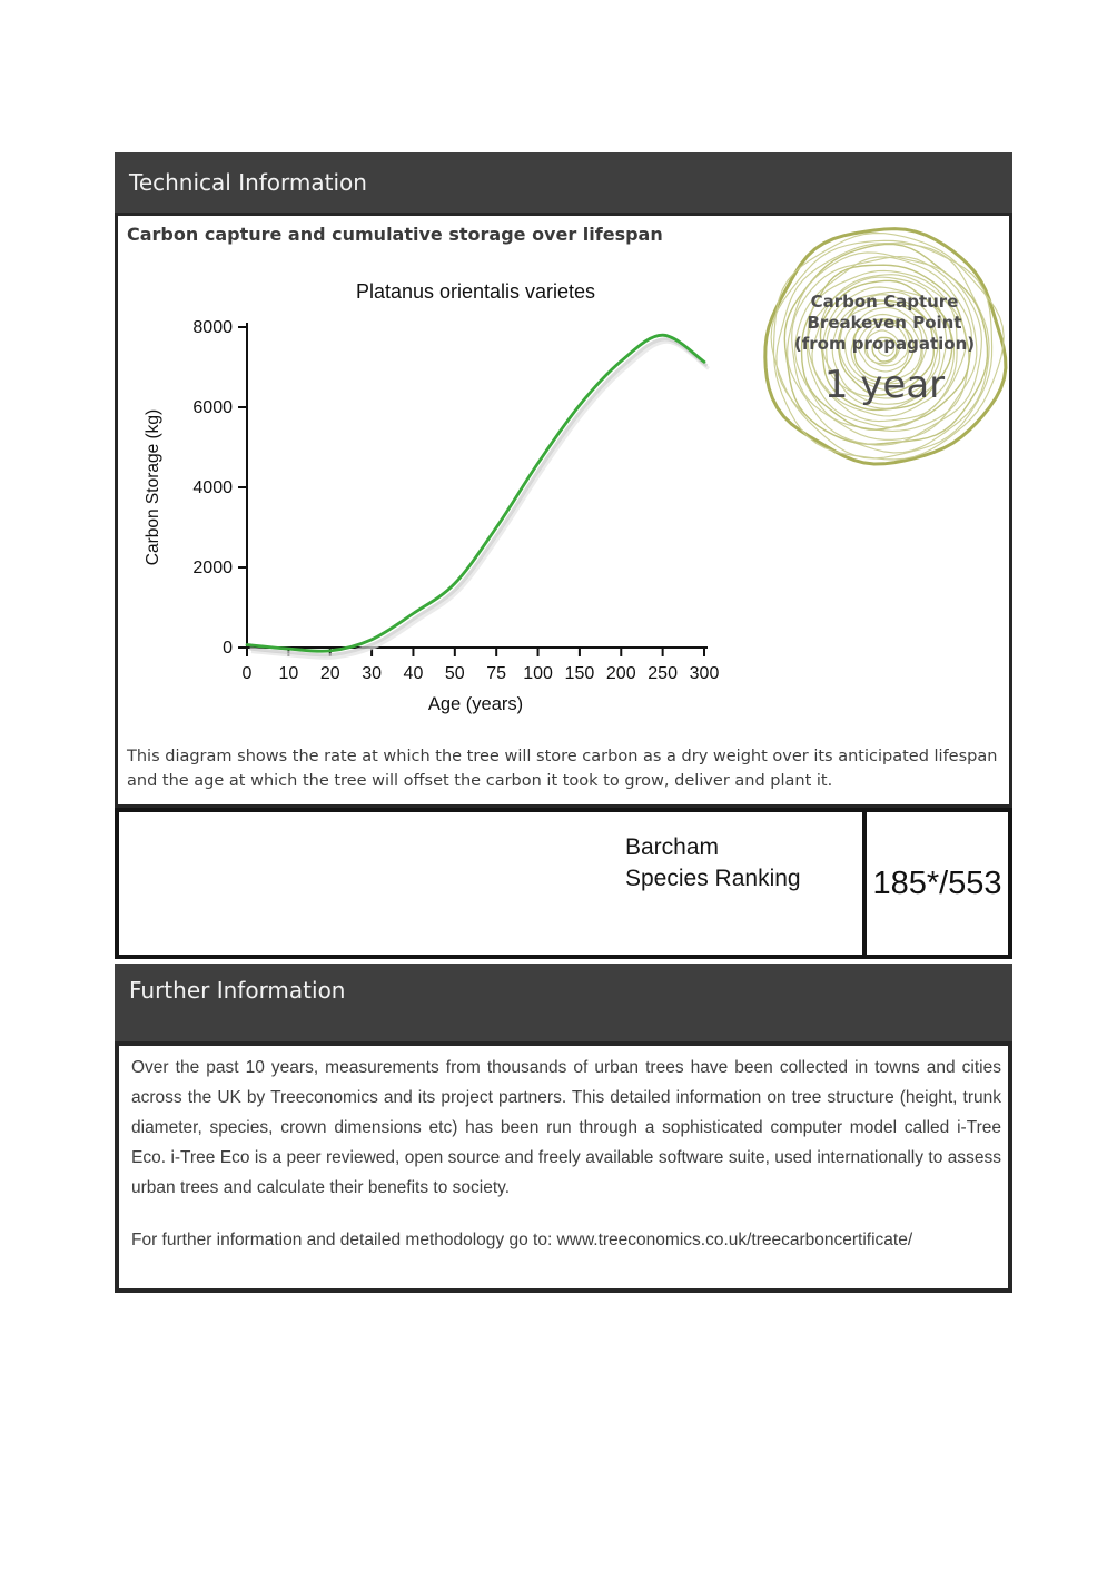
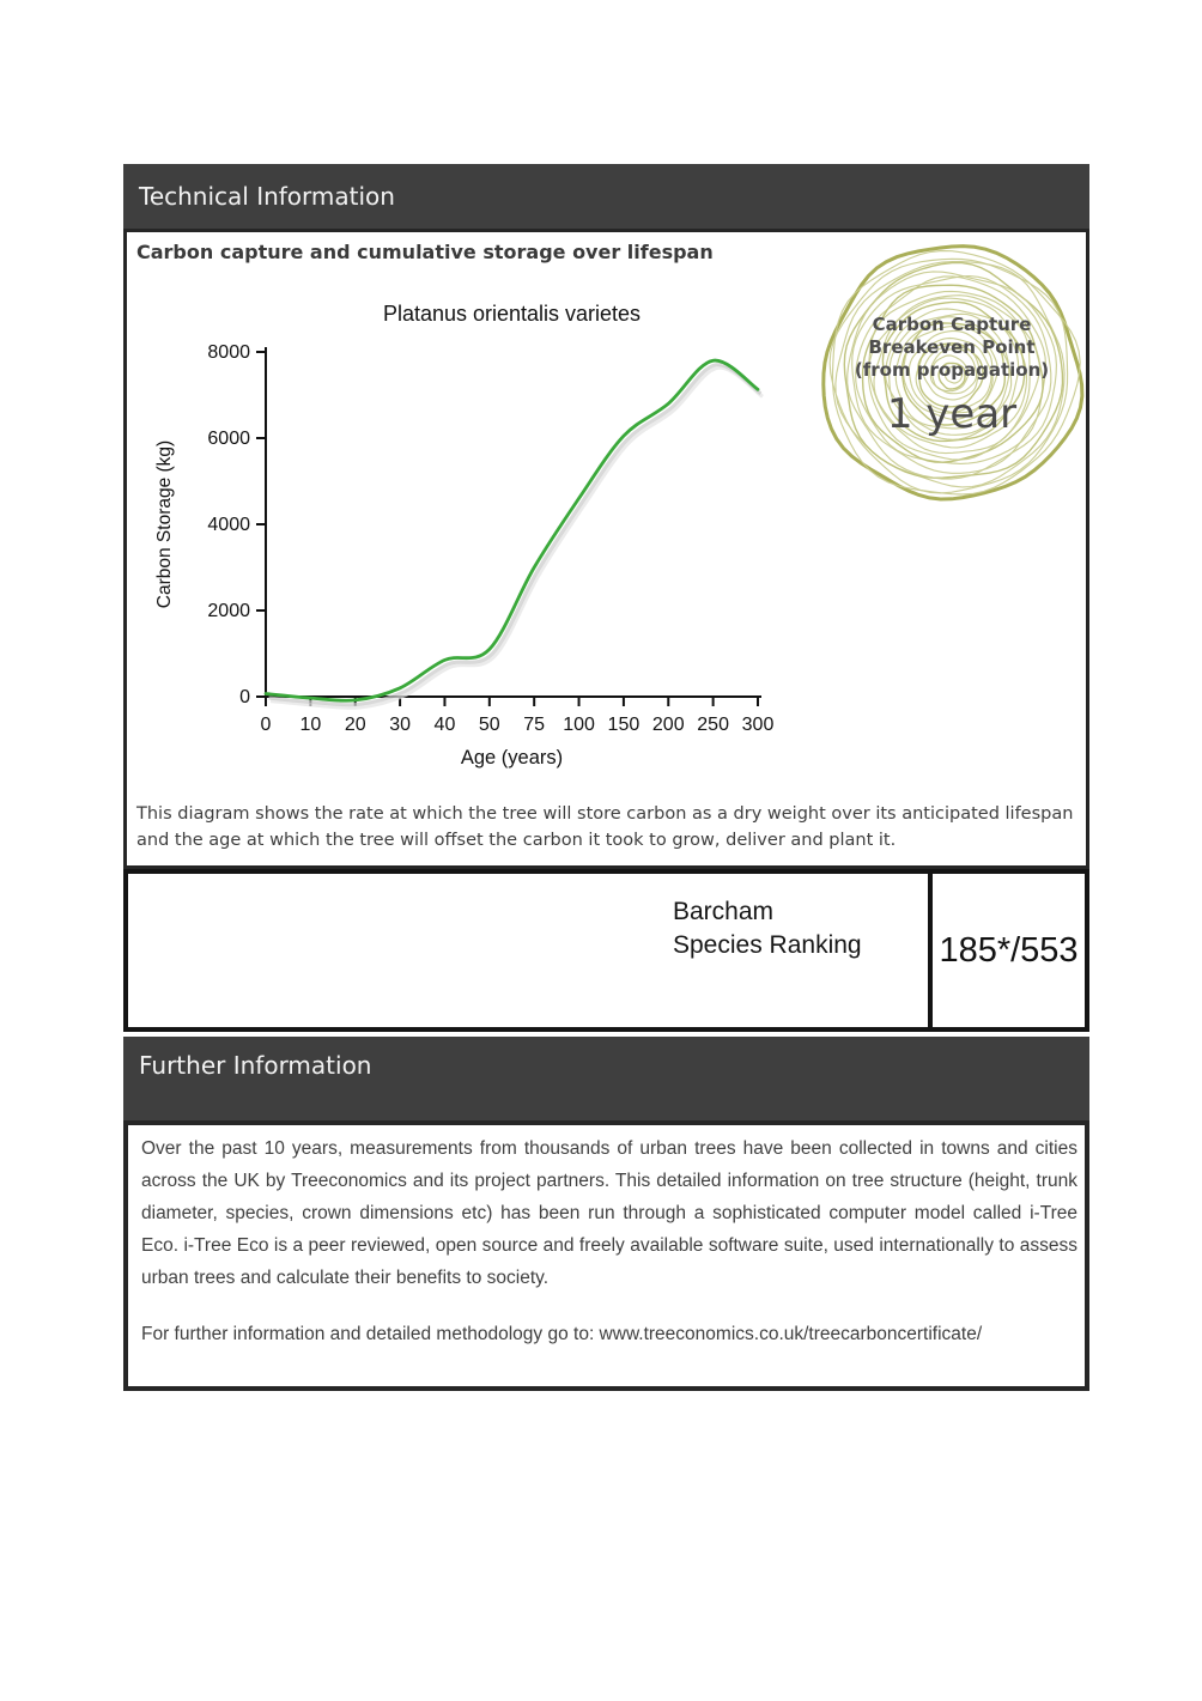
50: 1600 -> 1100
200: 7200 -> 6800
